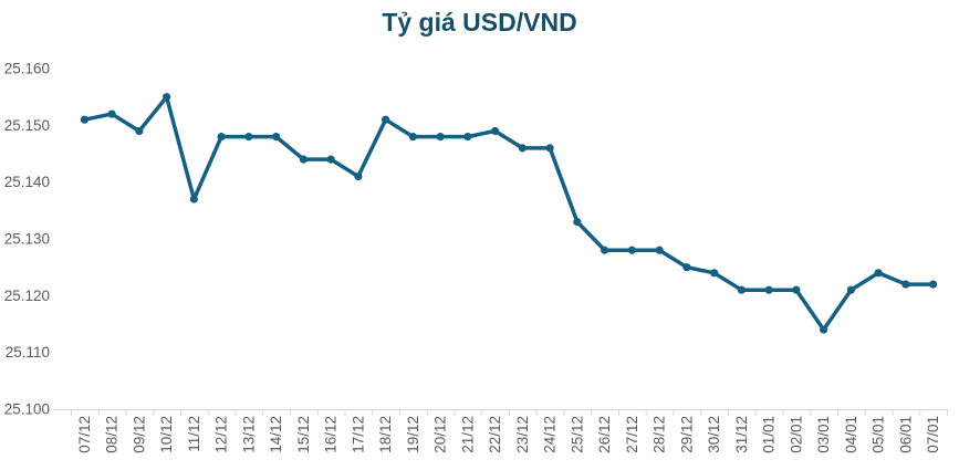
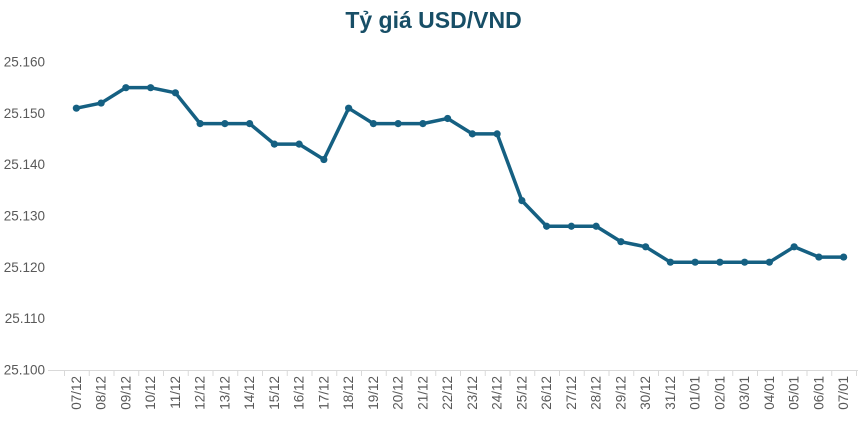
09/12: 25149 -> 25155
11/12: 25137 -> 25154
03/01: 25114 -> 25121
